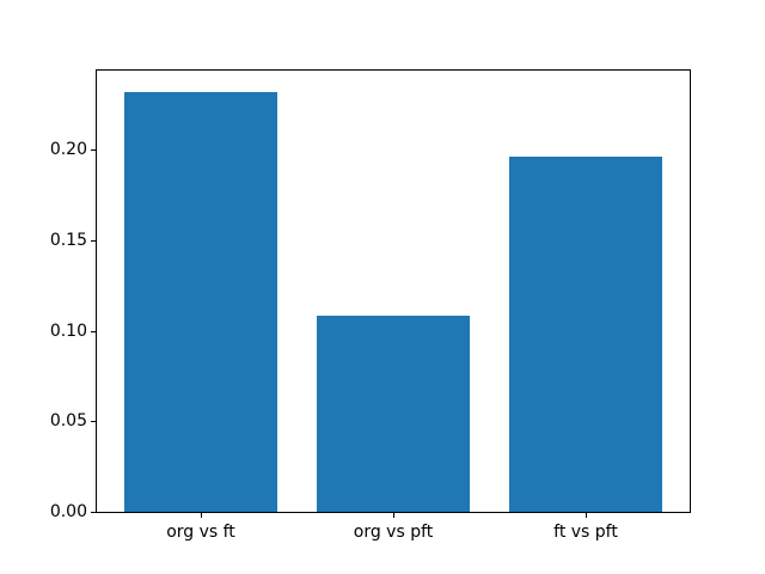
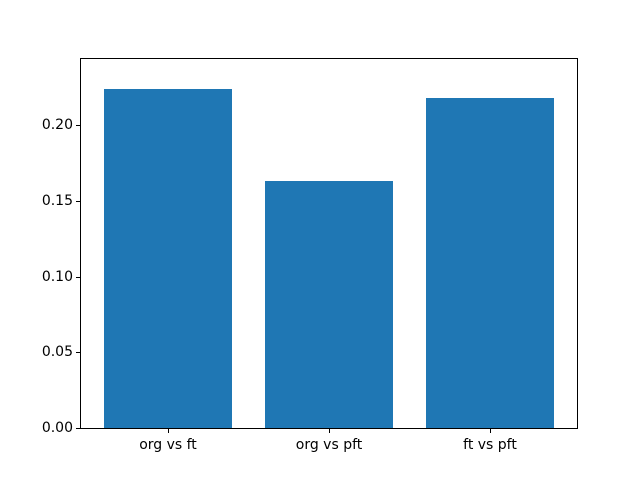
org vs ft: 0.232 -> 0.224
org vs pft: 0.108 -> 0.163
ft vs pft: 0.196 -> 0.218
